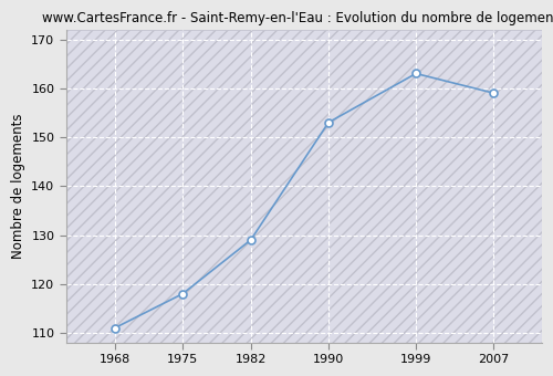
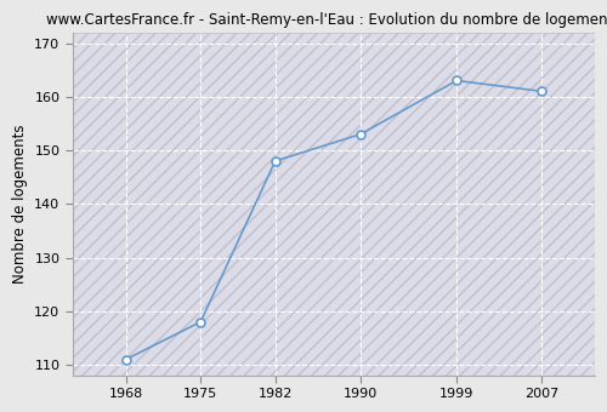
1982: 129 -> 148
2007: 159 -> 161
